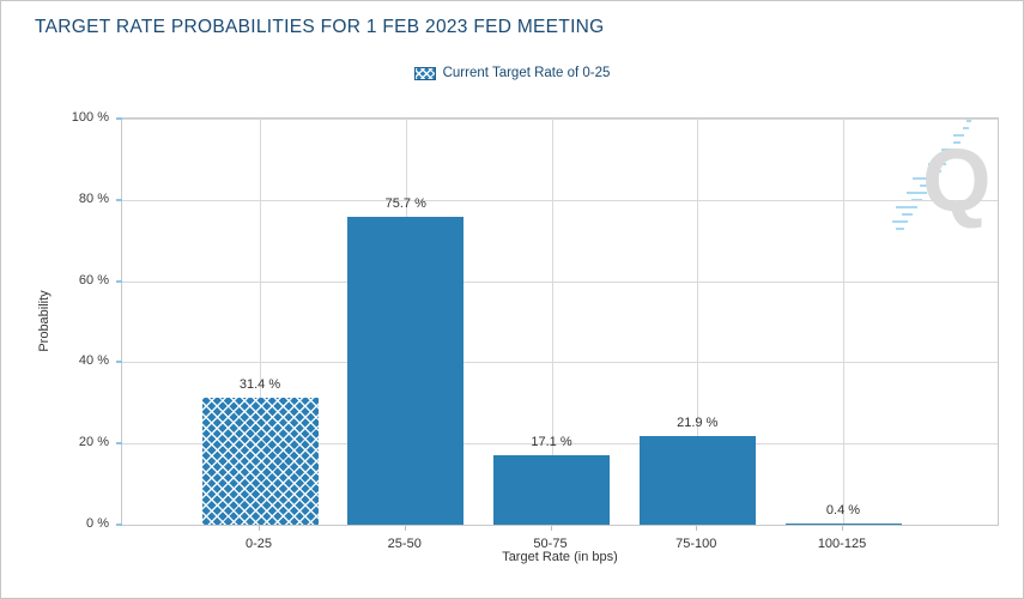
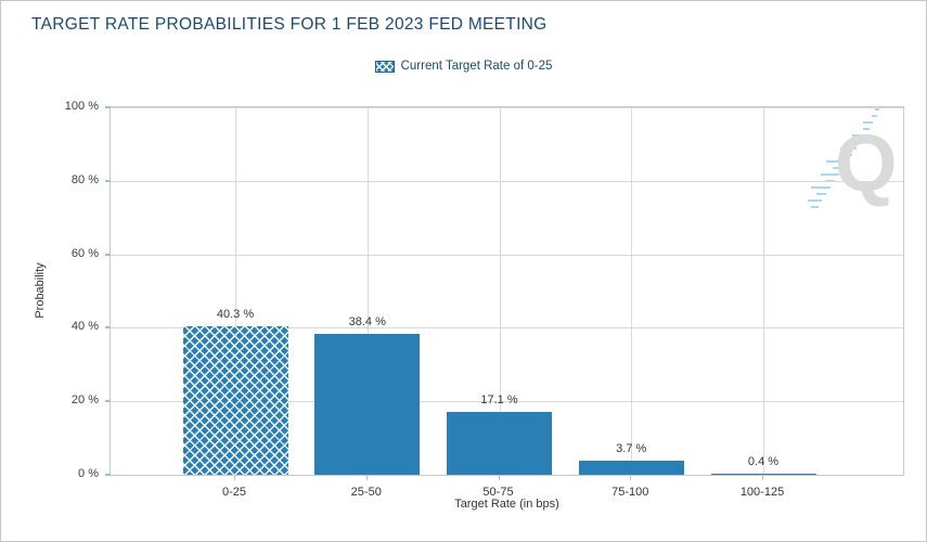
0-25: 31.4 -> 40.3
25-50: 75.7 -> 38.4
75-100: 21.9 -> 3.7
